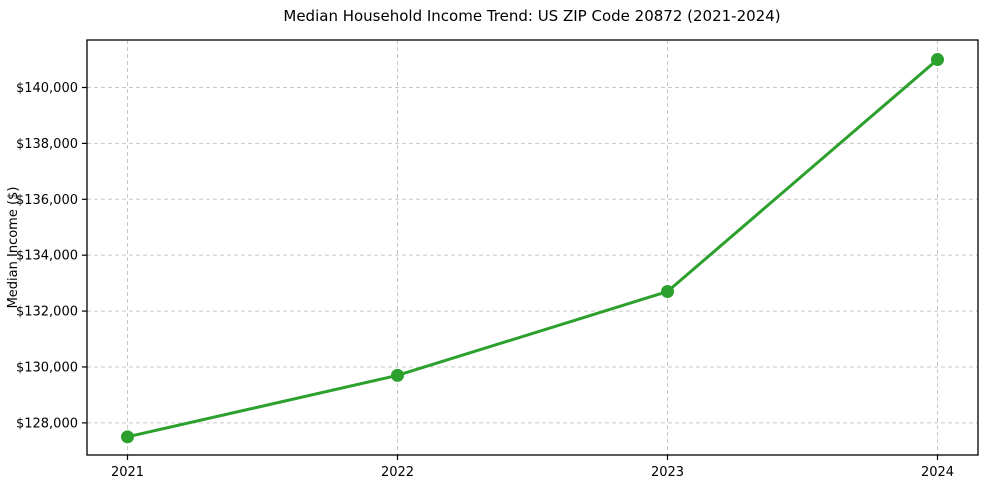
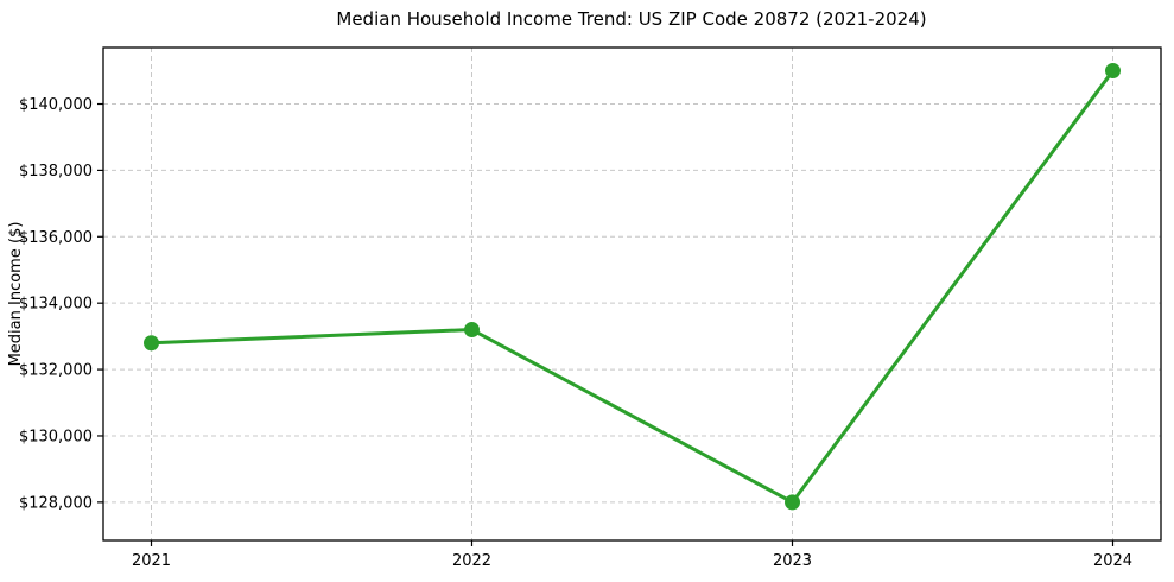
2021: $127500 -> $132800
2022: $129700 -> $133200
2023: $132700 -> $128000
